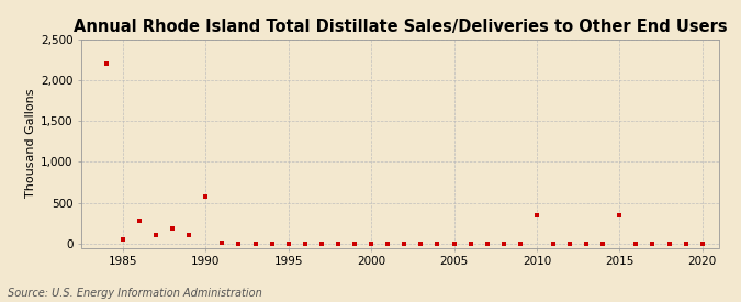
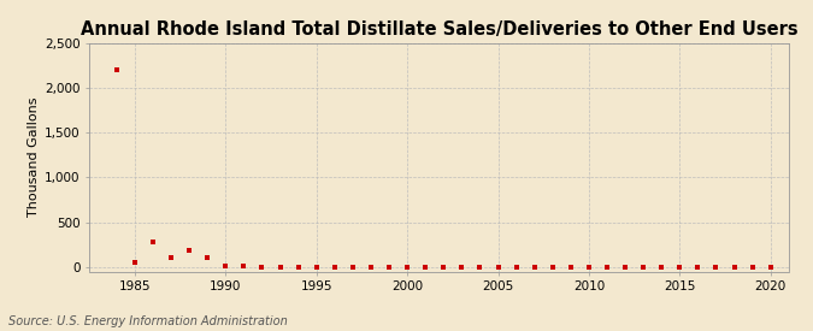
1990: 580 -> 0
2010: 340 -> 0
2015: 340 -> 0
